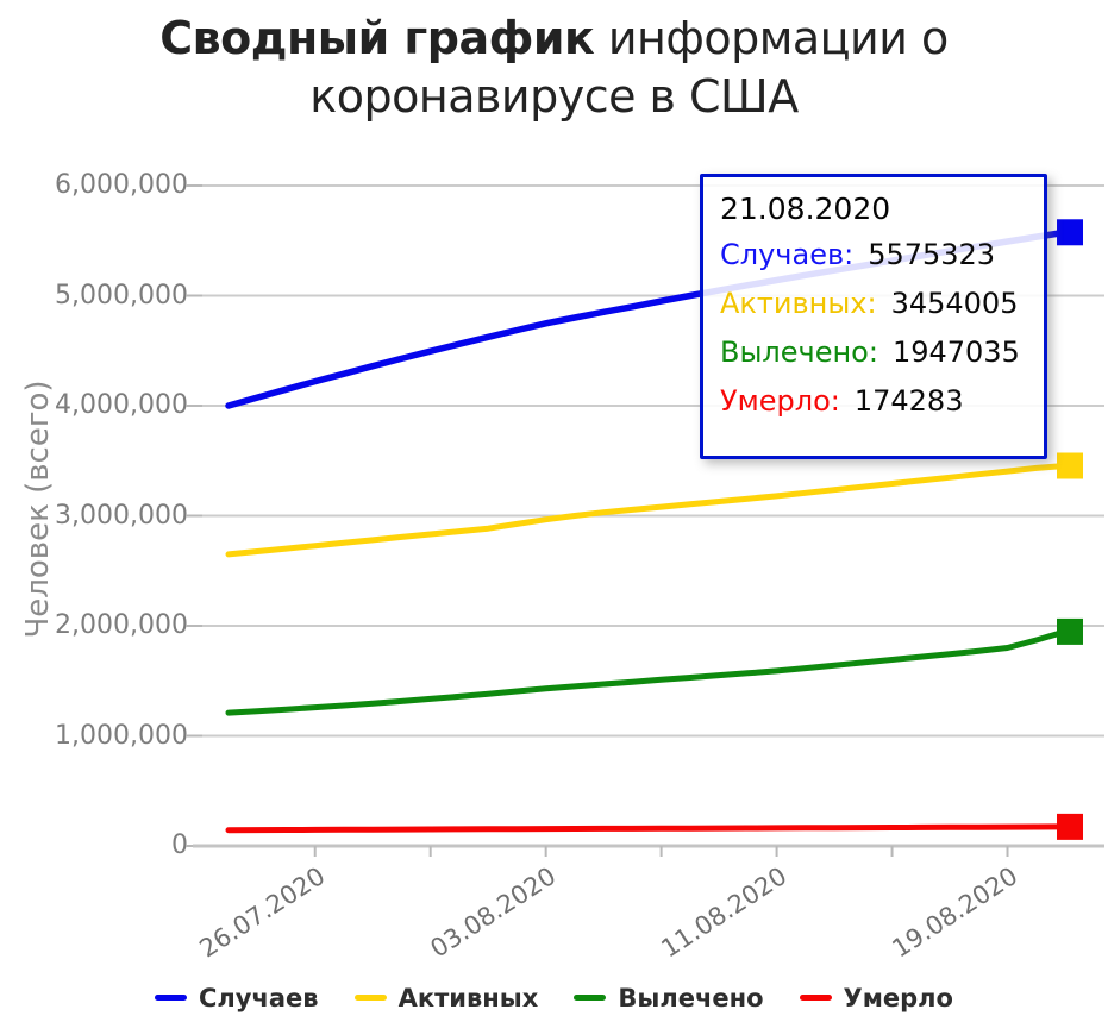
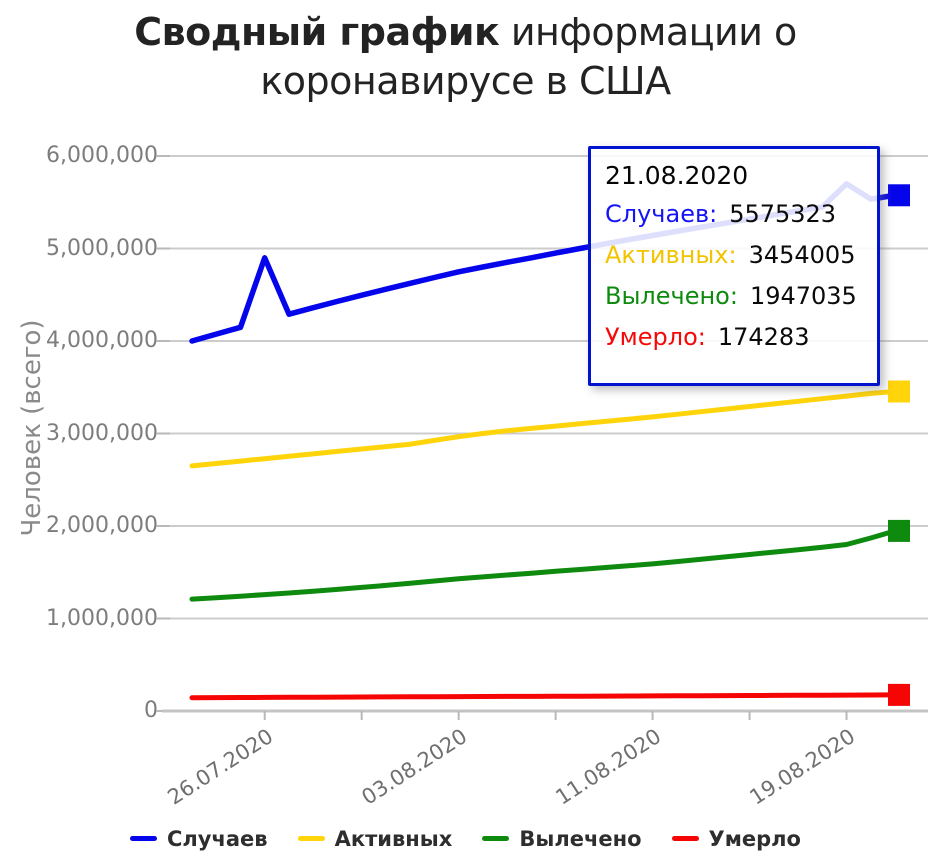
Случаев/26.07.2020: 4200000 -> 4900000
Случаев/19.08.2020: 5500000 -> 5700000
